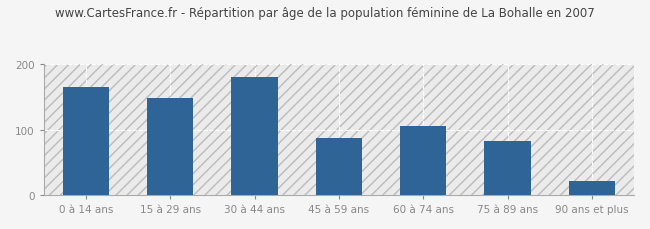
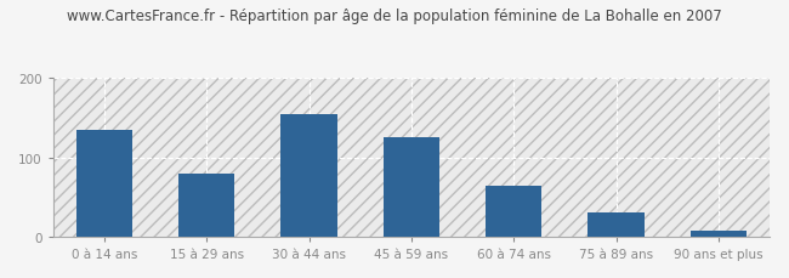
0 à 14 ans: 166 -> 135
15 à 29 ans: 148 -> 80
30 à 44 ans: 180 -> 155
45 à 59 ans: 88 -> 125
60 à 74 ans: 106 -> 65
75 à 89 ans: 82 -> 30
90 ans et plus: 22 -> 7
